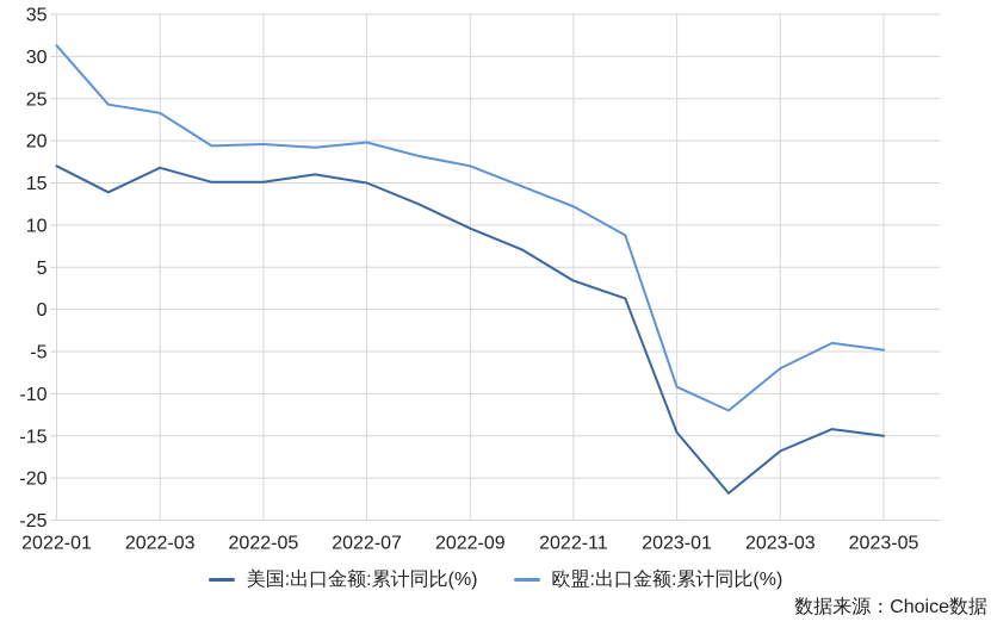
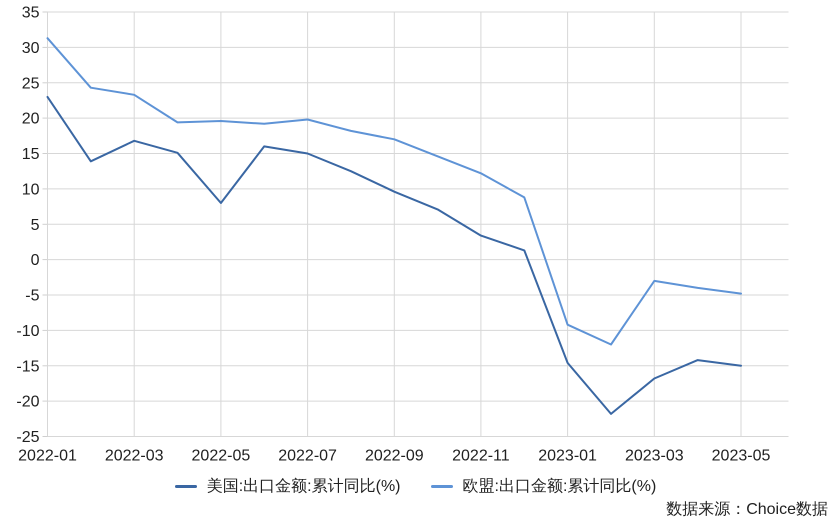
美国:出口金额:累计同比(%)/2022-01: 17 -> 23
美国:出口金额:累计同比(%)/2022-05: 15 -> 8
欧盟:出口金额:累计同比(%)/2023-03: -7 -> -3
